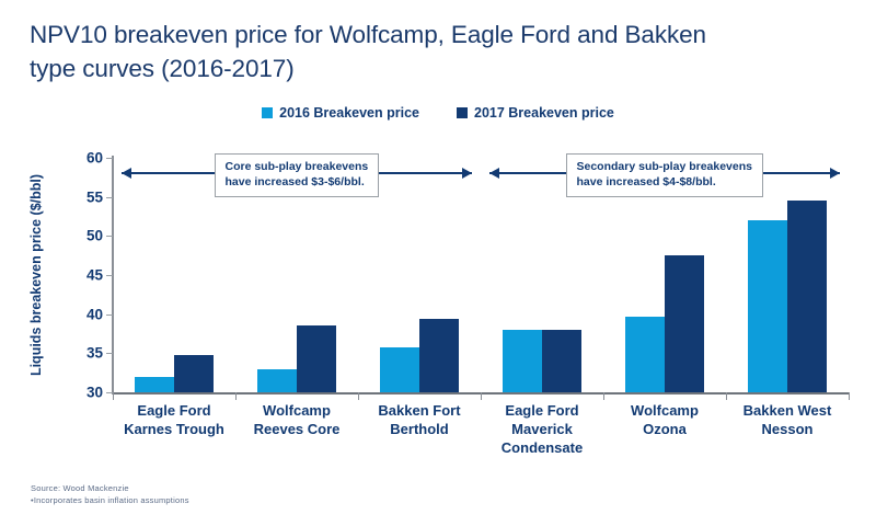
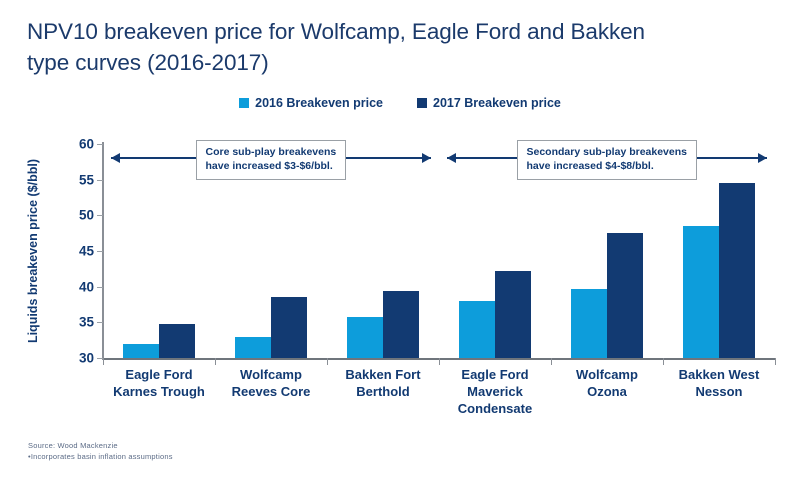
2017 Breakeven price/Eagle Ford Maverick Condensate: 38 -> 42
2016 Breakeven price/Bakken West Nesson: 52 -> 48
